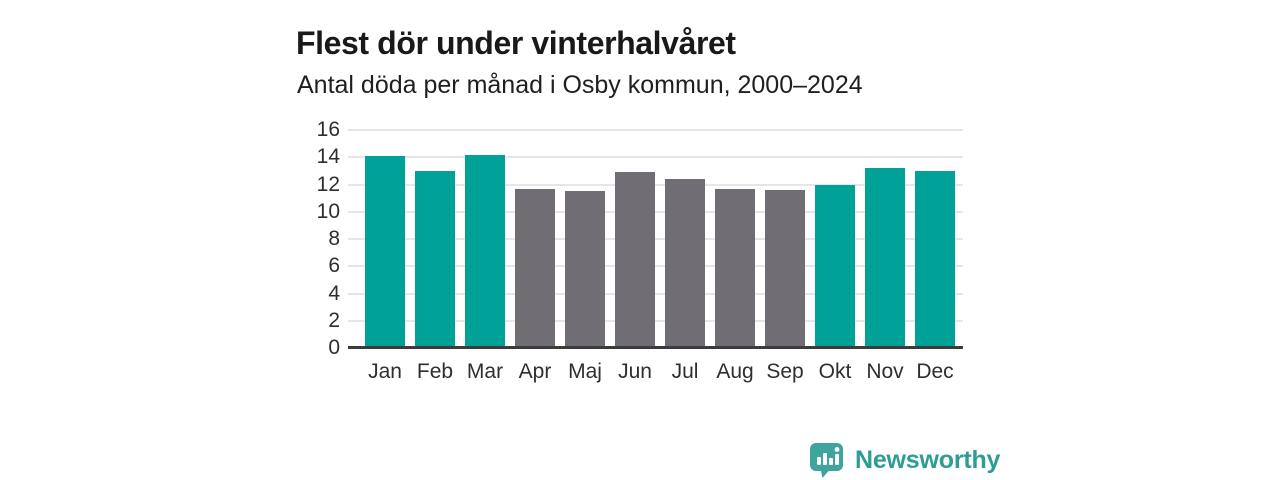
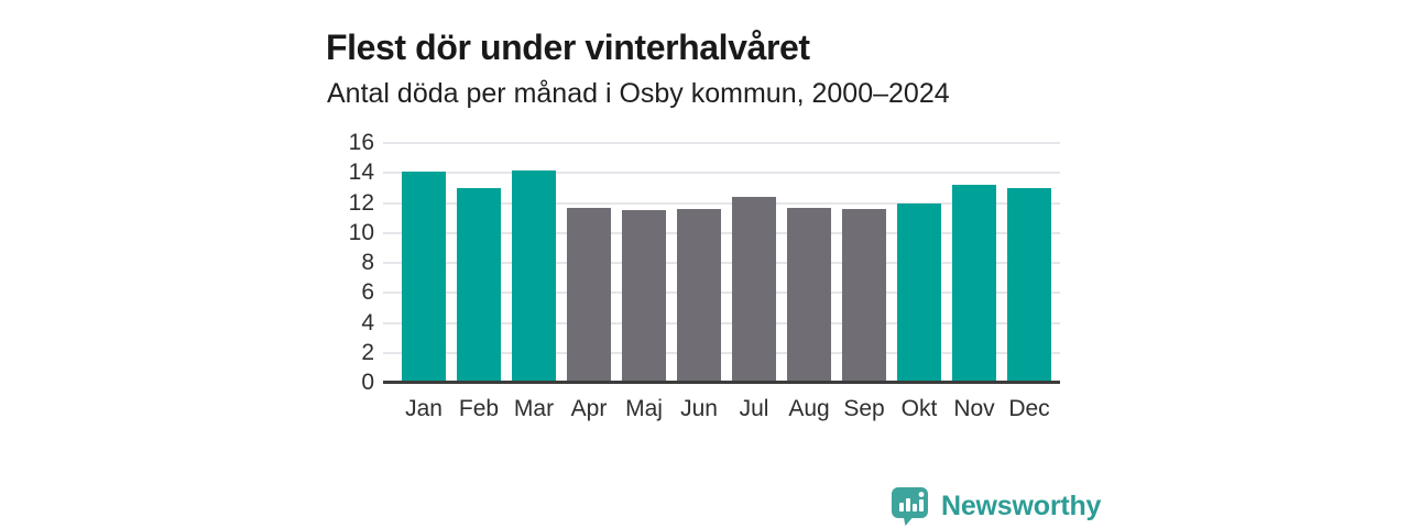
Jun: 12.9 -> 11.6
